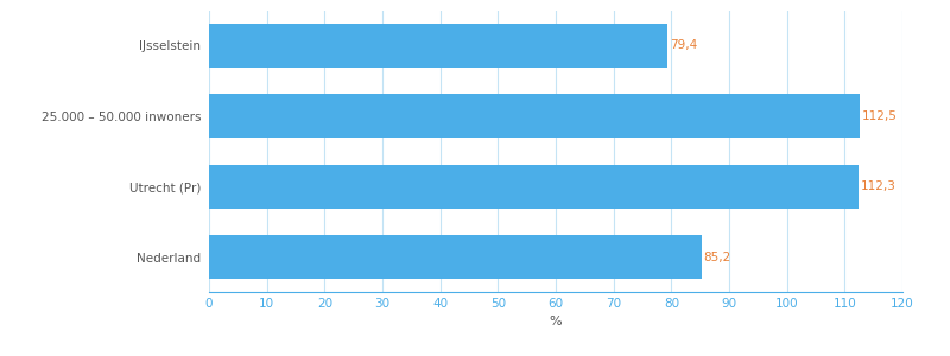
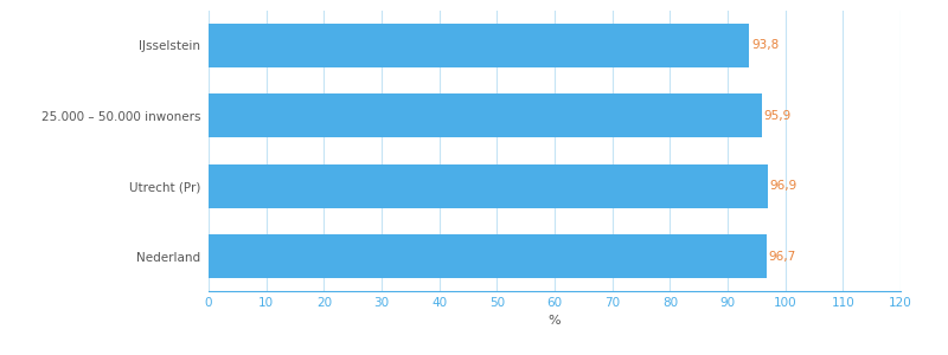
IJsselstein: 79,4 -> 93,8
25.000 – 50.000 inwoners: 112,5 -> 95,9
Utrecht (Pr): 112,3 -> 96,9
Nederland: 85,2 -> 96,7
